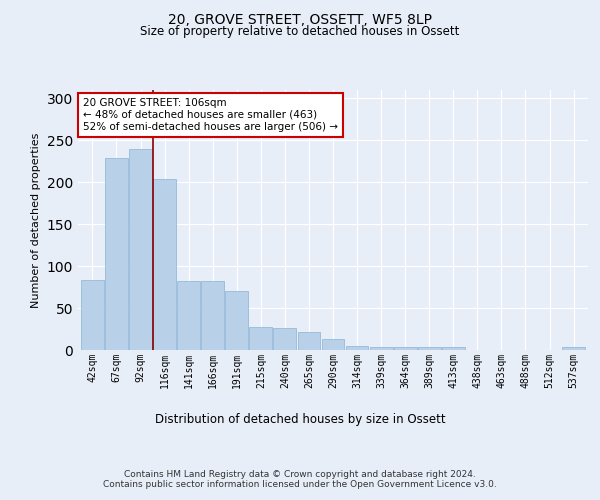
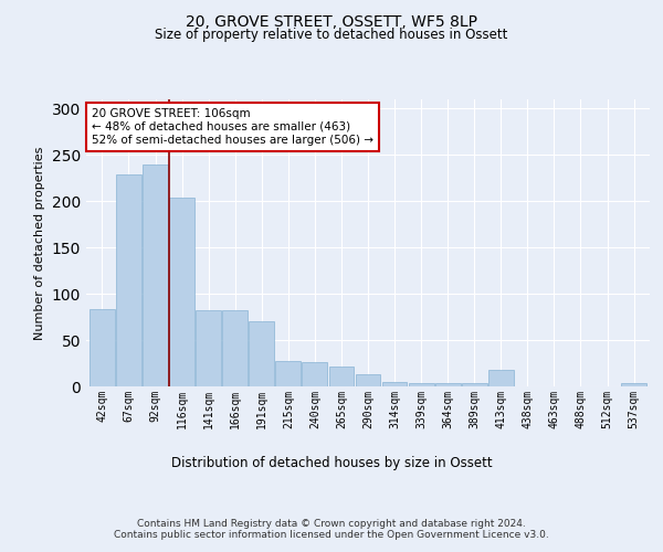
413sqm: 3 -> 18
